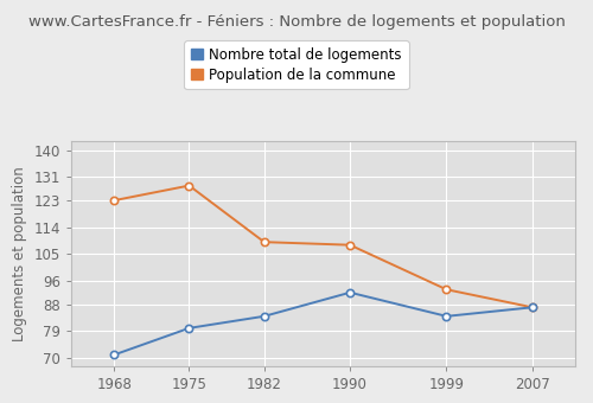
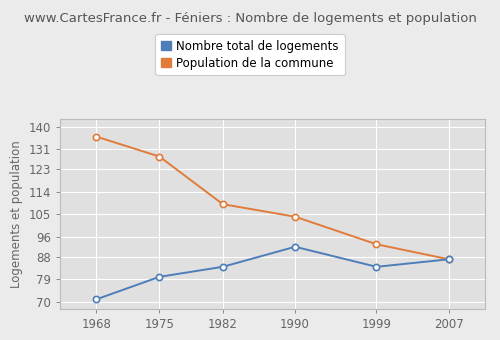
Population de la commune/1968: 123 -> 136
Population de la commune/1990: 108 -> 104
